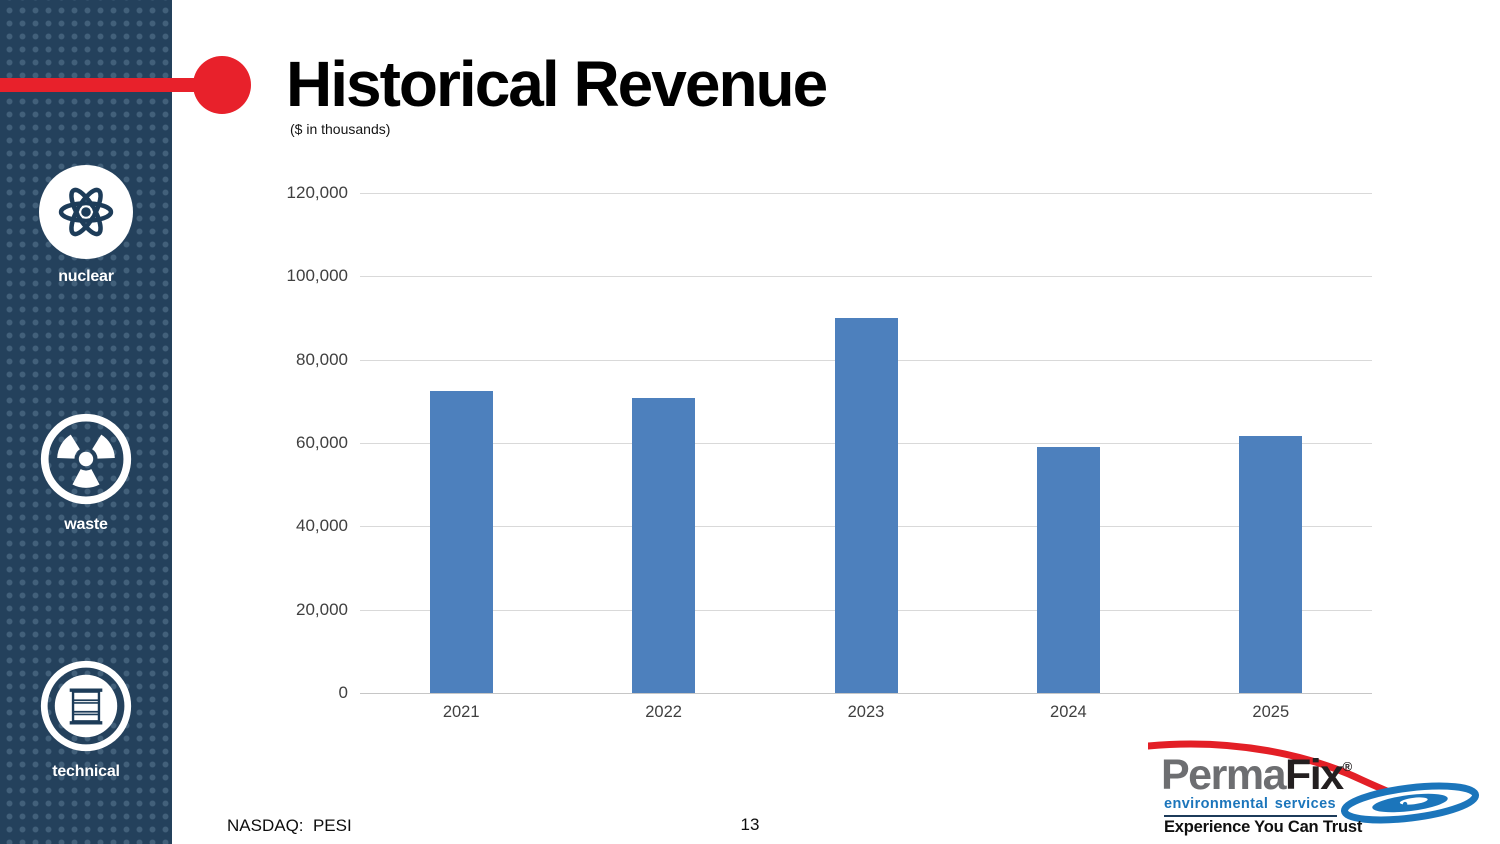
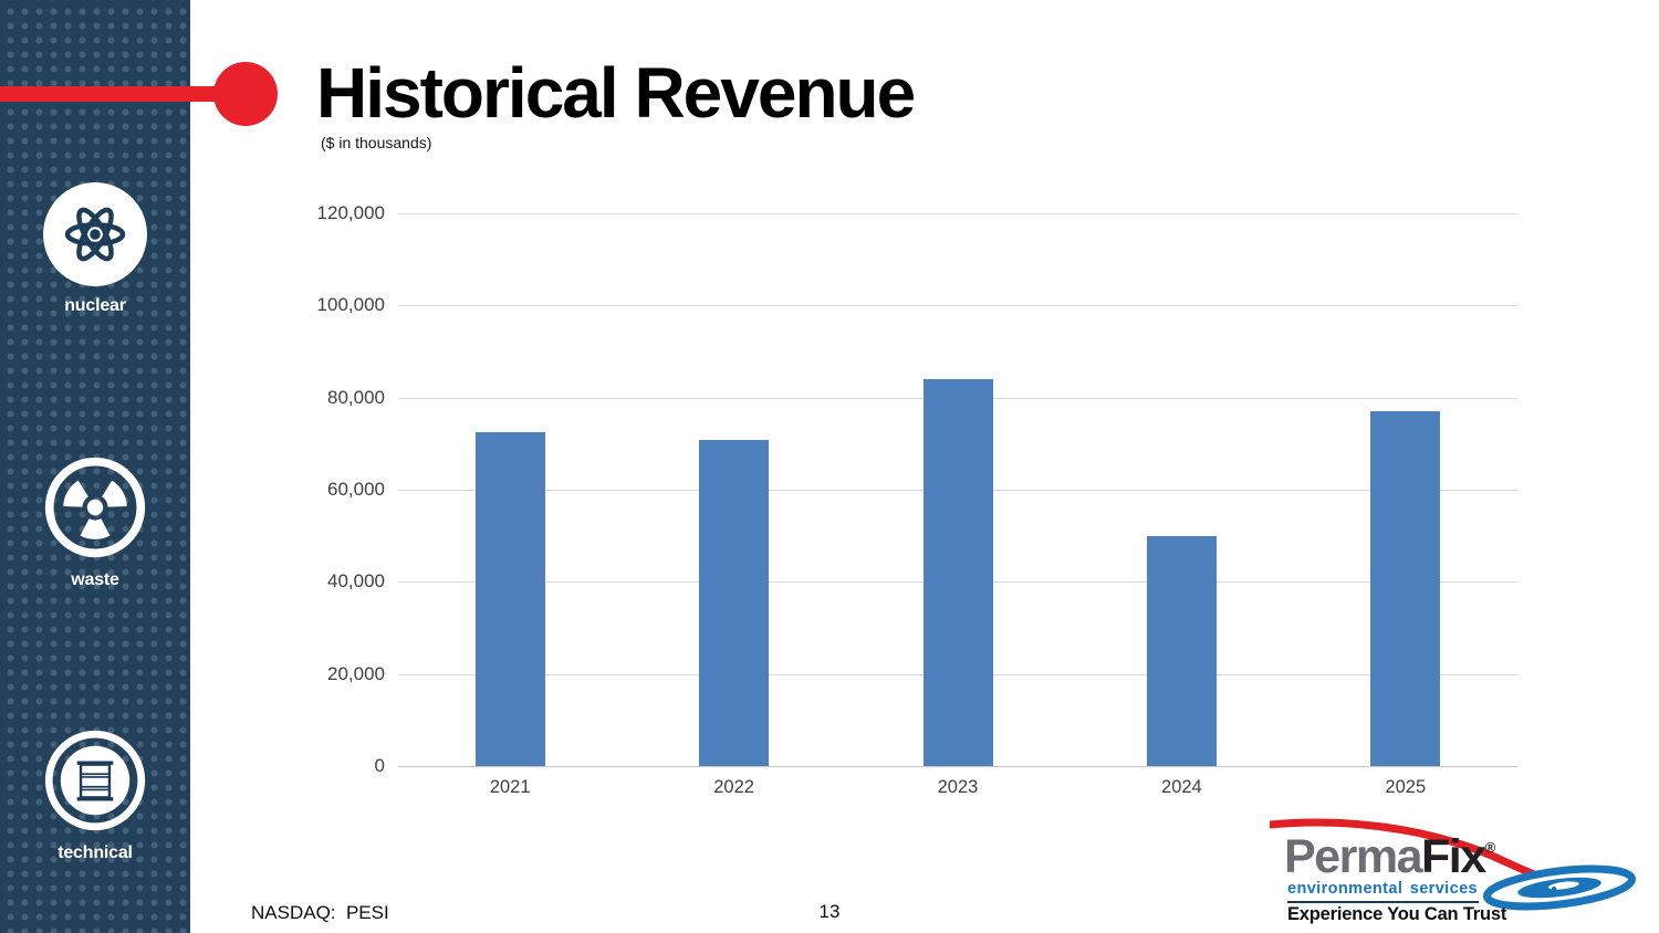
2023: 90000 -> 84000
2024: 59000 -> 50000
2025: 62000 -> 77000
